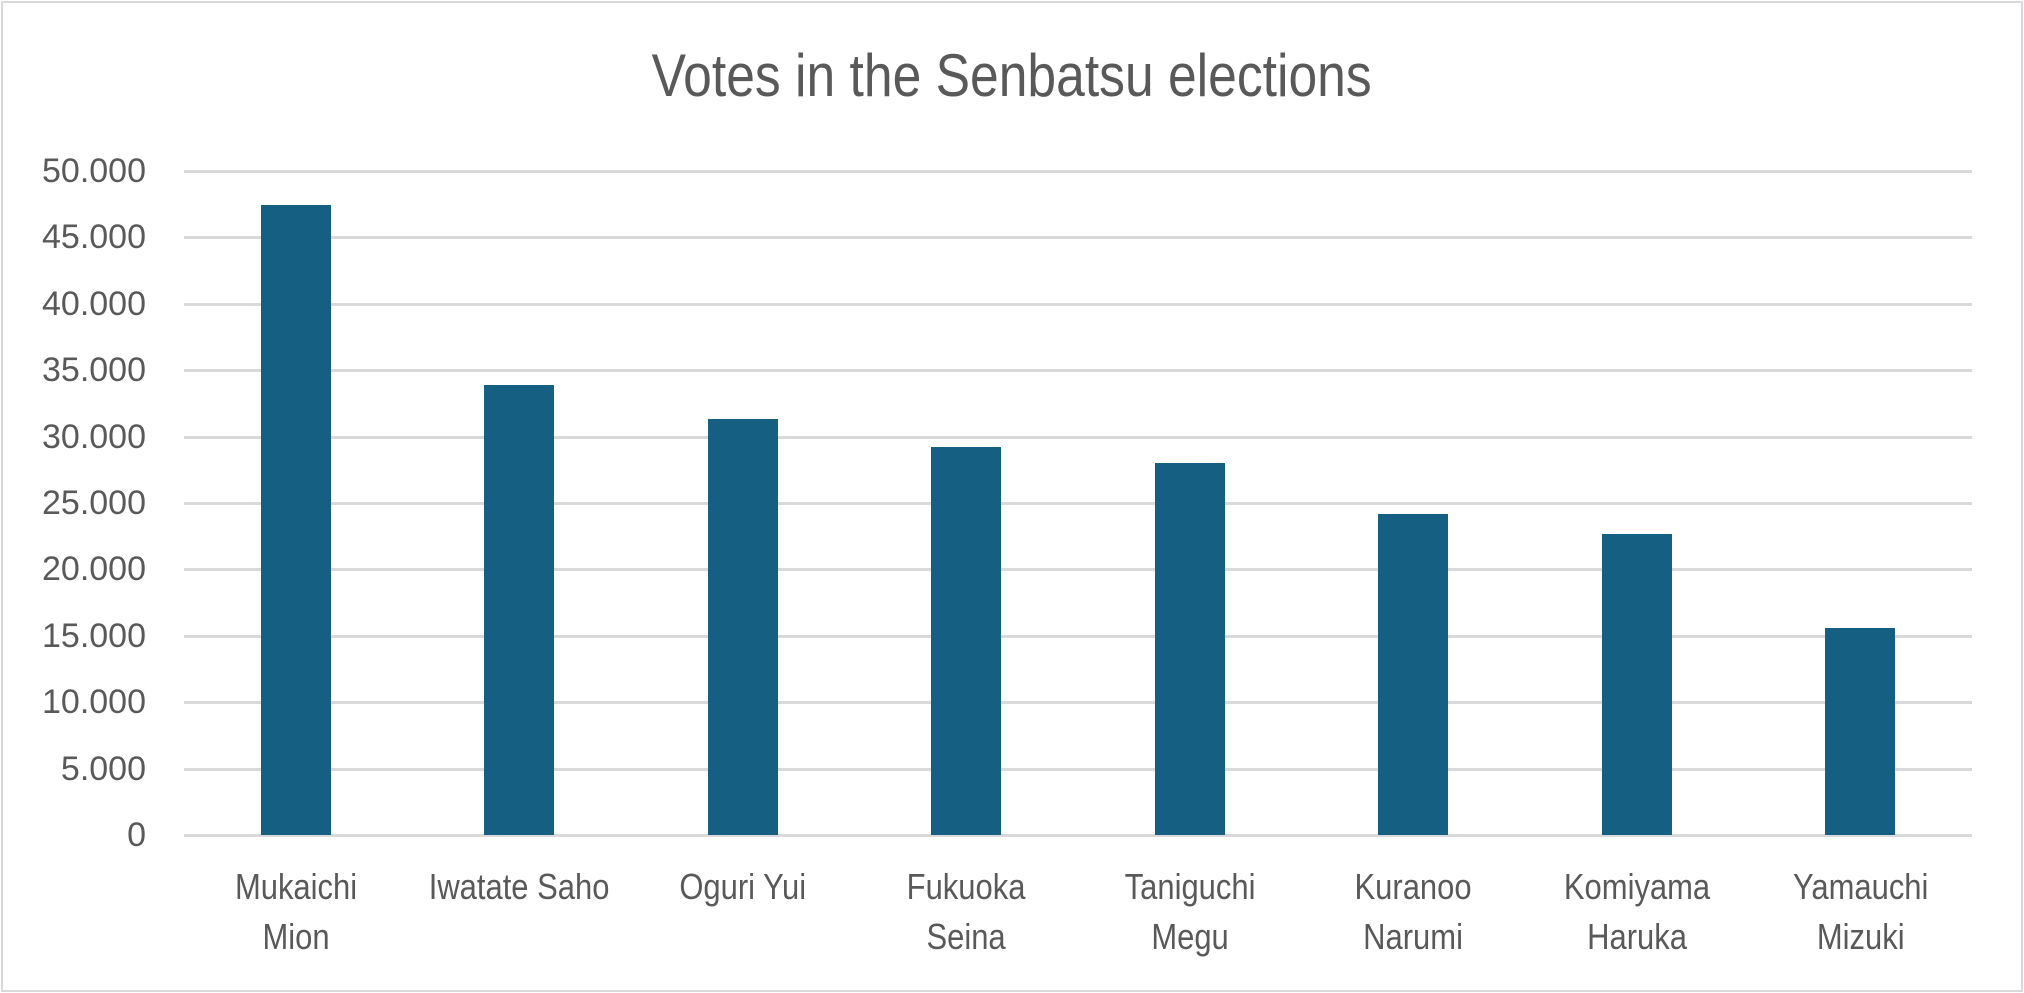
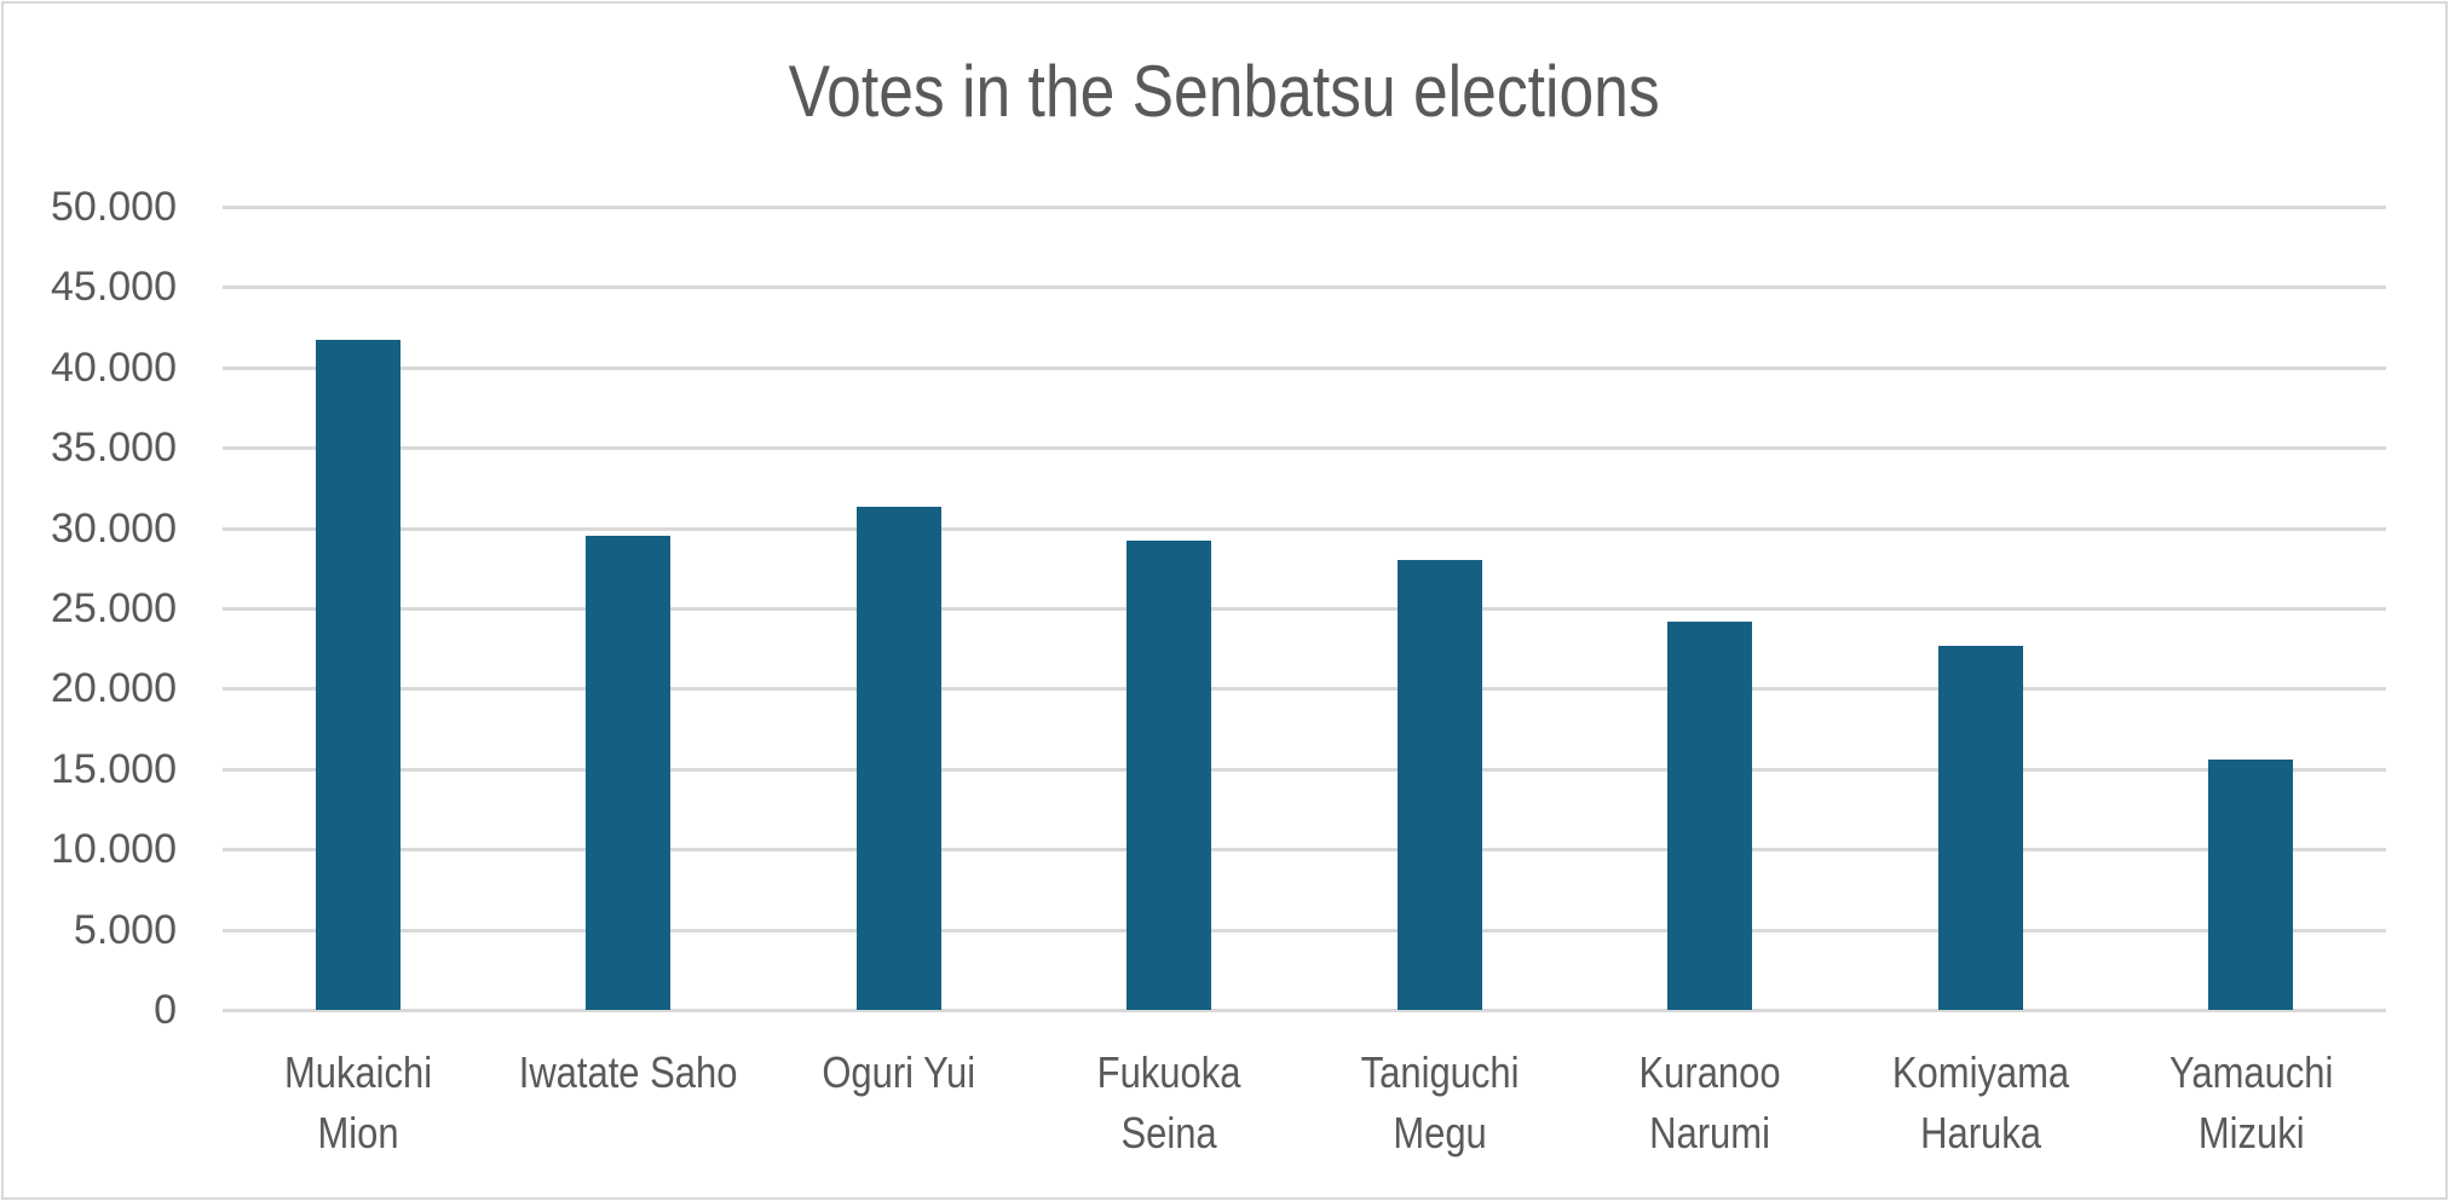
Mukaichi Mion: 47400 -> 41700
Iwatate Saho: 33800 -> 29500
